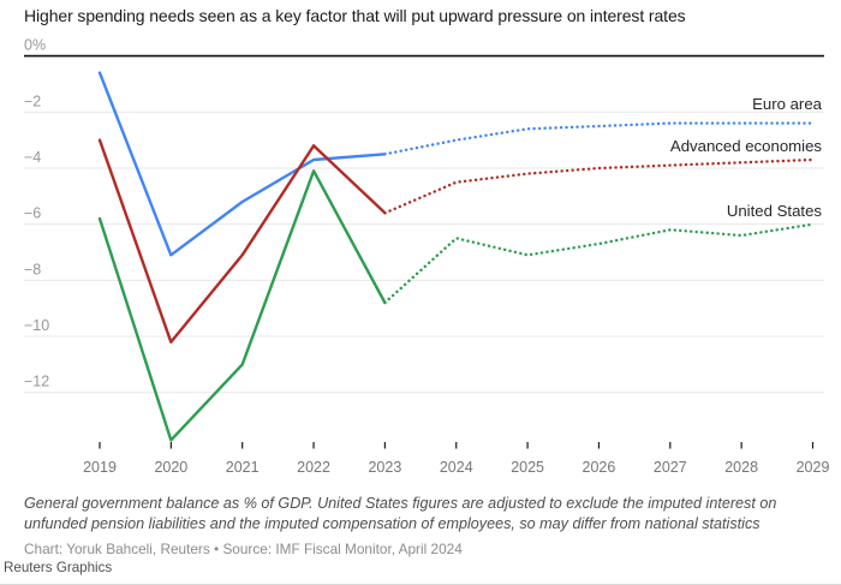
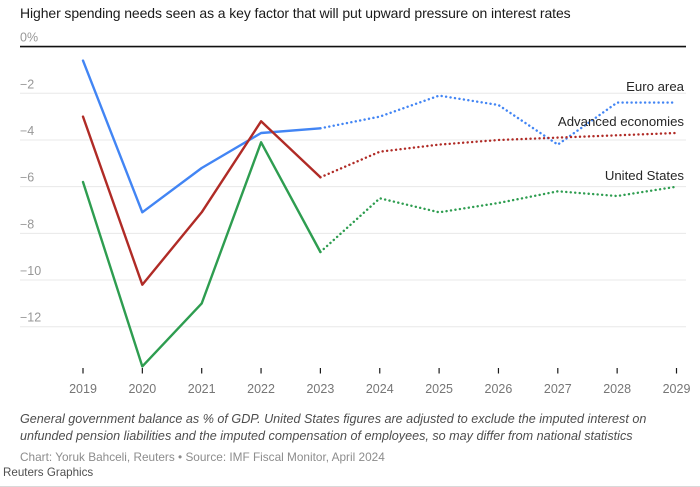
Euro area/2025: -2.6% -> -2.1%
Euro area/2027: -2.4% -> -4.2%
